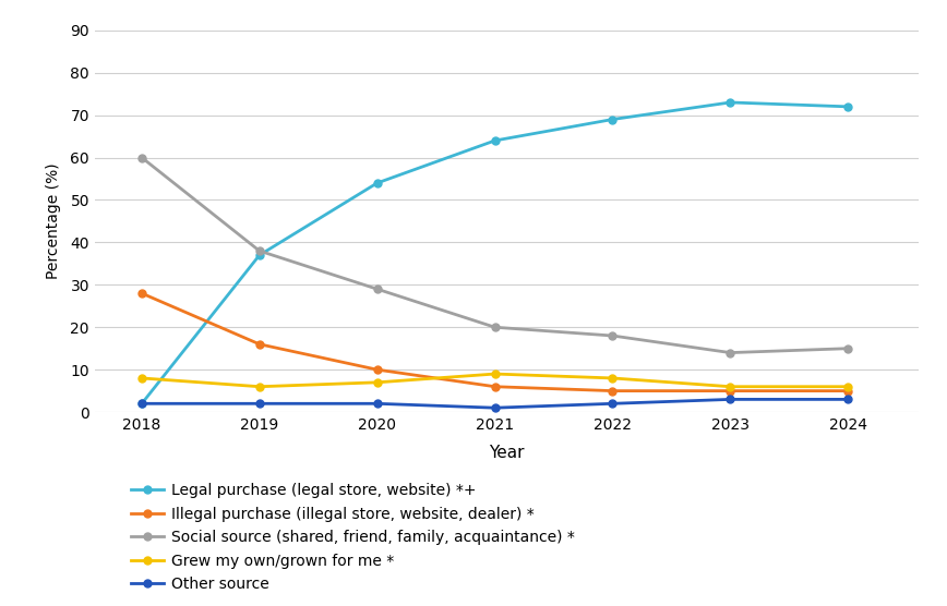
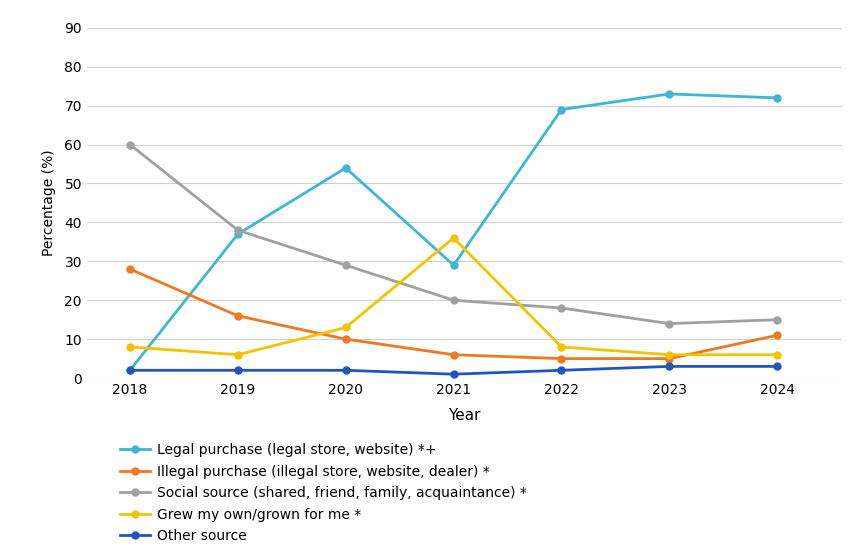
Grew my own/grown for me */2020: 7 -> 13
Legal purchase (legal store, website) *+/2021: 64 -> 29
Grew my own/grown for me */2021: 9 -> 36
Illegal purchase (illegal store, website, dealer) */2024: 5 -> 11
